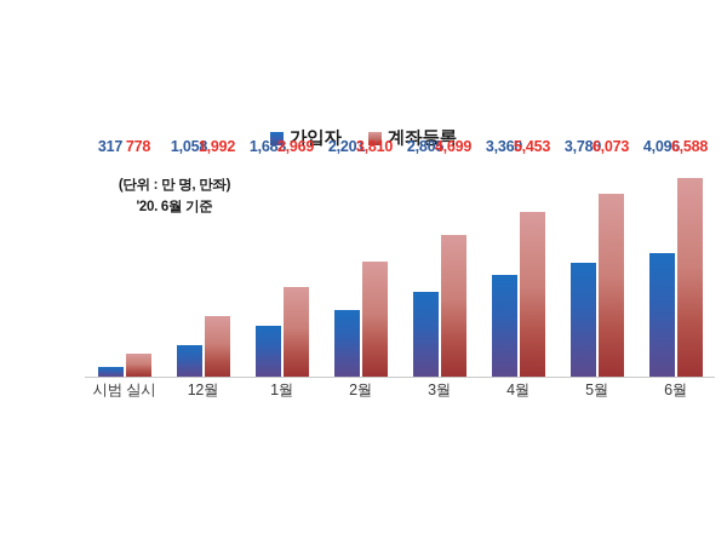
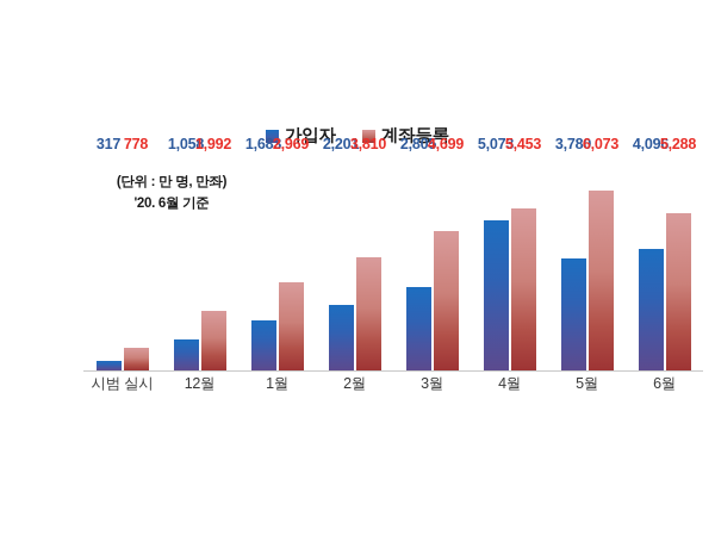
가입자/4월: 3,360 -> 5,073
계좌등록/6월: 6,588 -> 5,288
